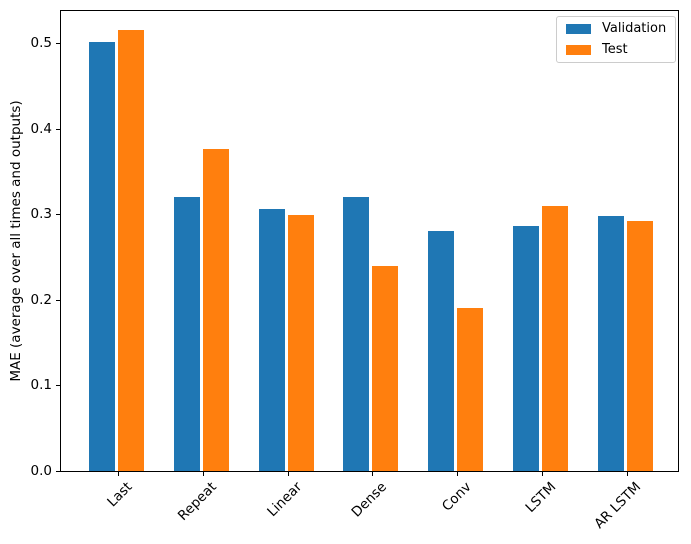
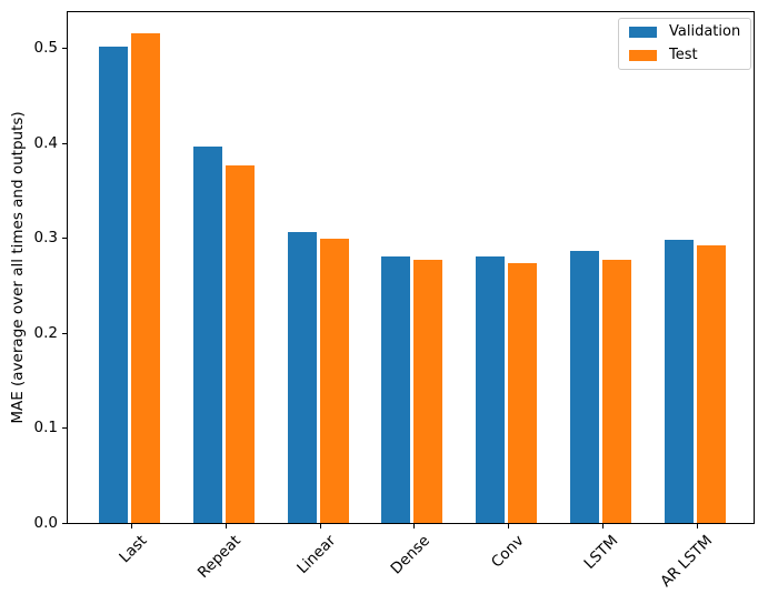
Validation/Repeat: 0.32 -> 0.40
Validation/Dense: 0.32 -> 0.28
Test/Dense: 0.24 -> 0.28
Test/Conv: 0.19 -> 0.27
Test/LSTM: 0.31 -> 0.28
